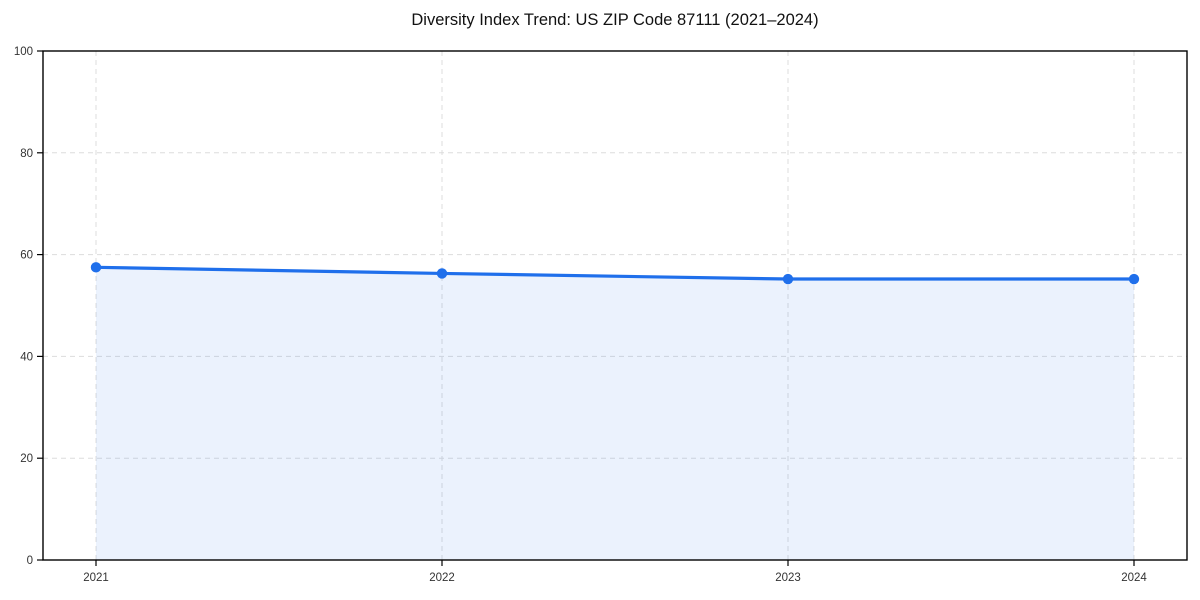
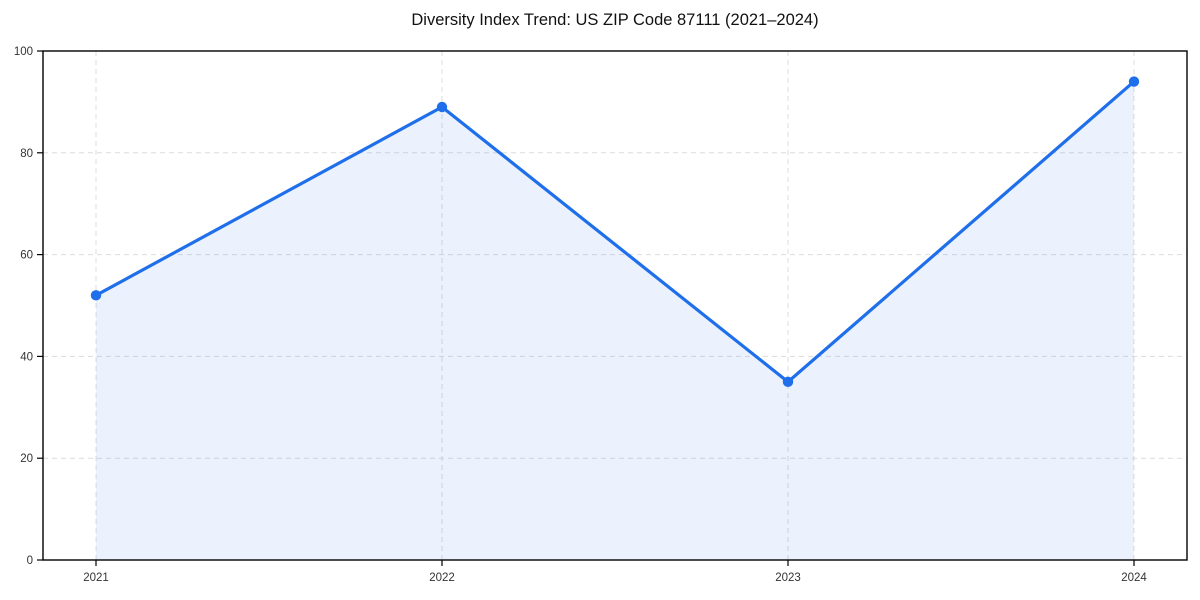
2021: 58 -> 52
2022: 56 -> 89
2023: 55 -> 35
2024: 55 -> 94
